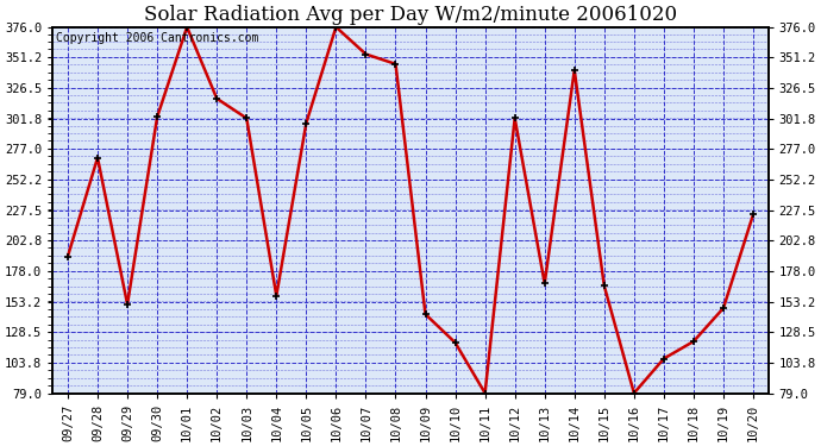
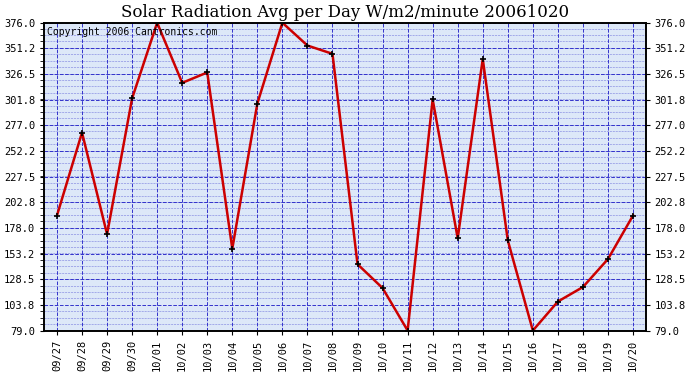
09/29: 151 -> 172
10/03: 302 -> 328
10/20: 224 -> 190
